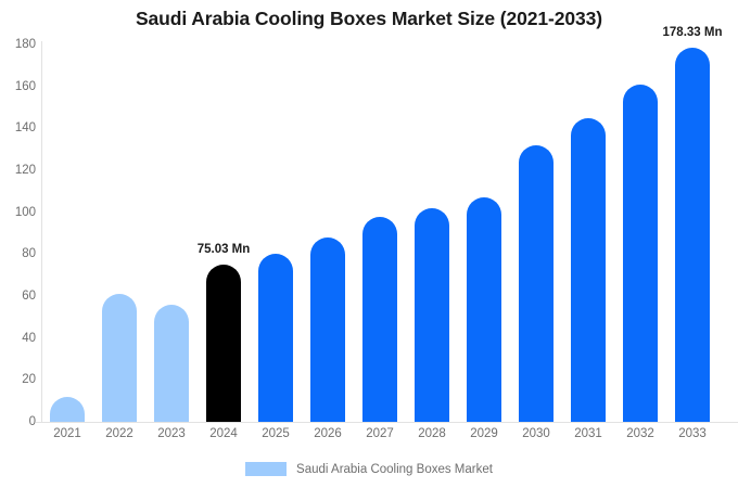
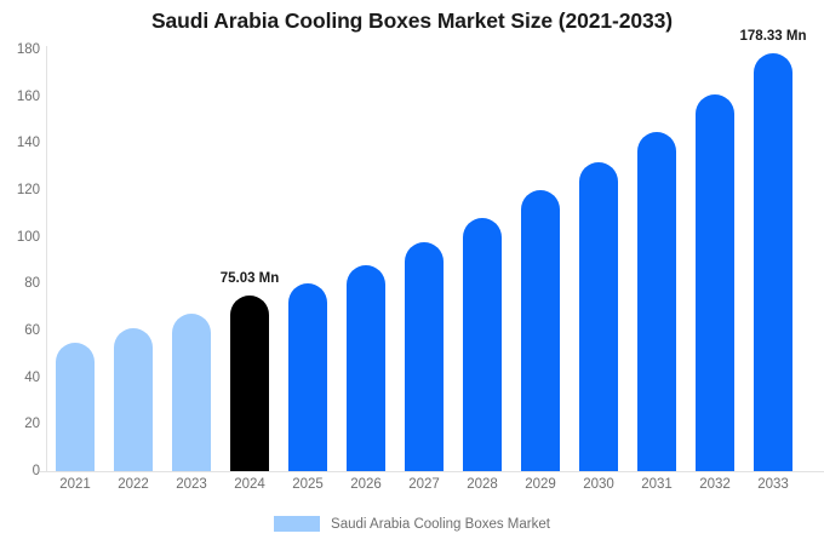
2021: 12 -> 55
2023: 56 -> 67
2028: 102 -> 108
2029: 107 -> 120
